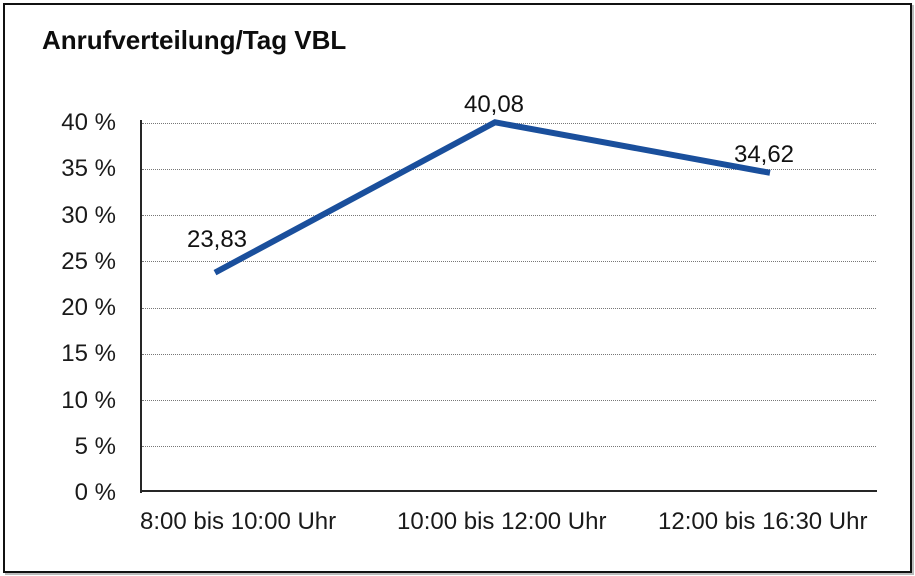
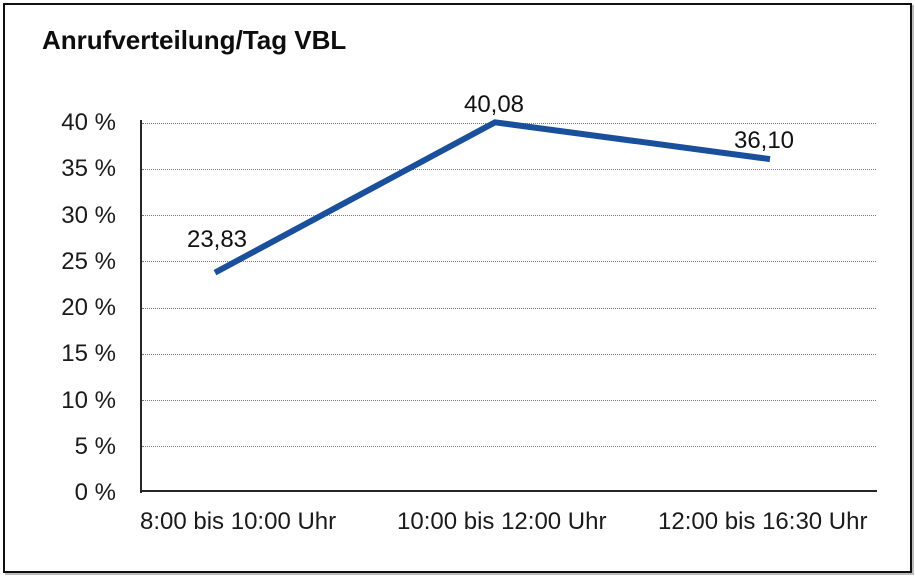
12:00 bis 16:30 Uhr: 34,62 -> 36,10
